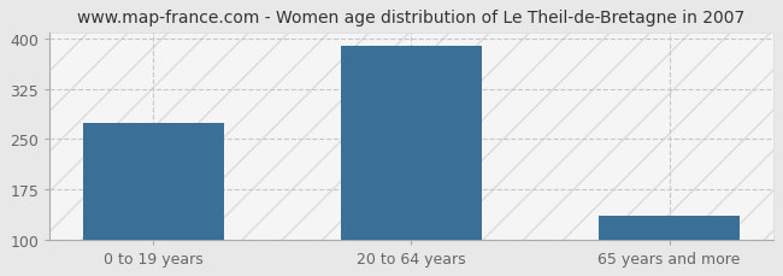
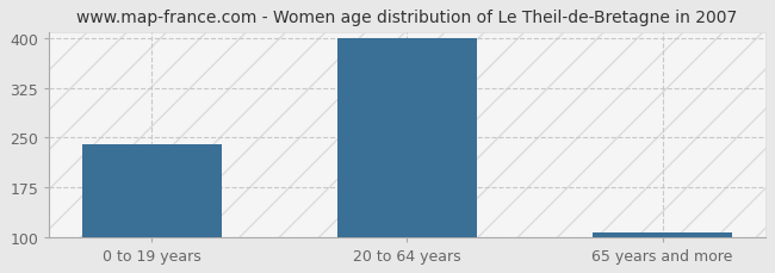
0 to 19 years: 274 -> 240
20 to 64 years: 390 -> 400
65 years and more: 136 -> 107
